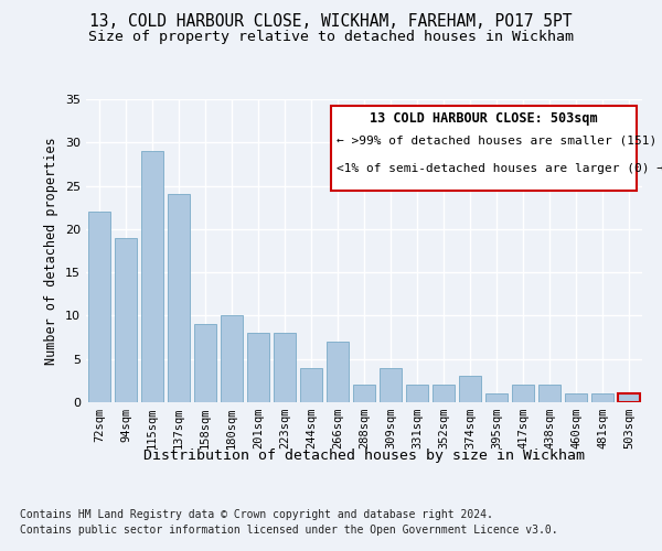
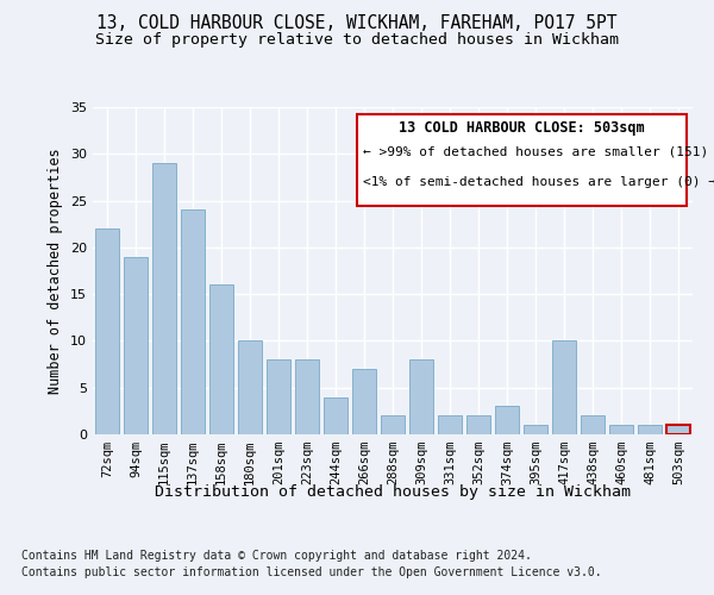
158sqm: 9 -> 16
309sqm: 4 -> 8
417sqm: 2 -> 10
